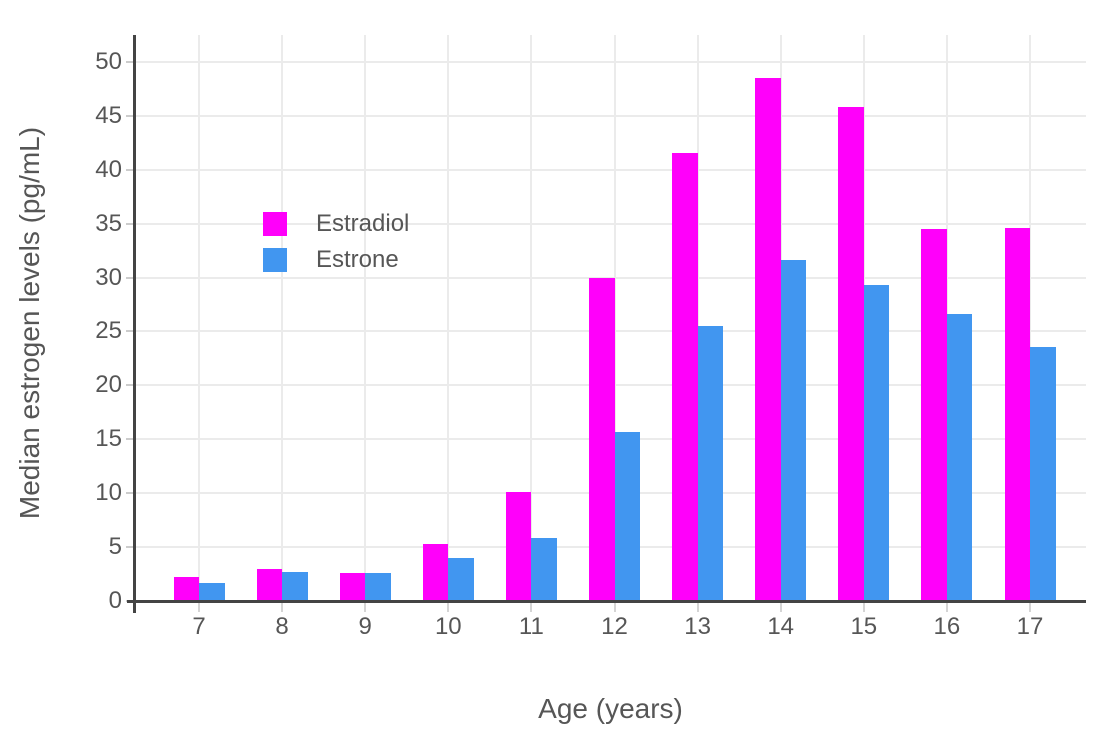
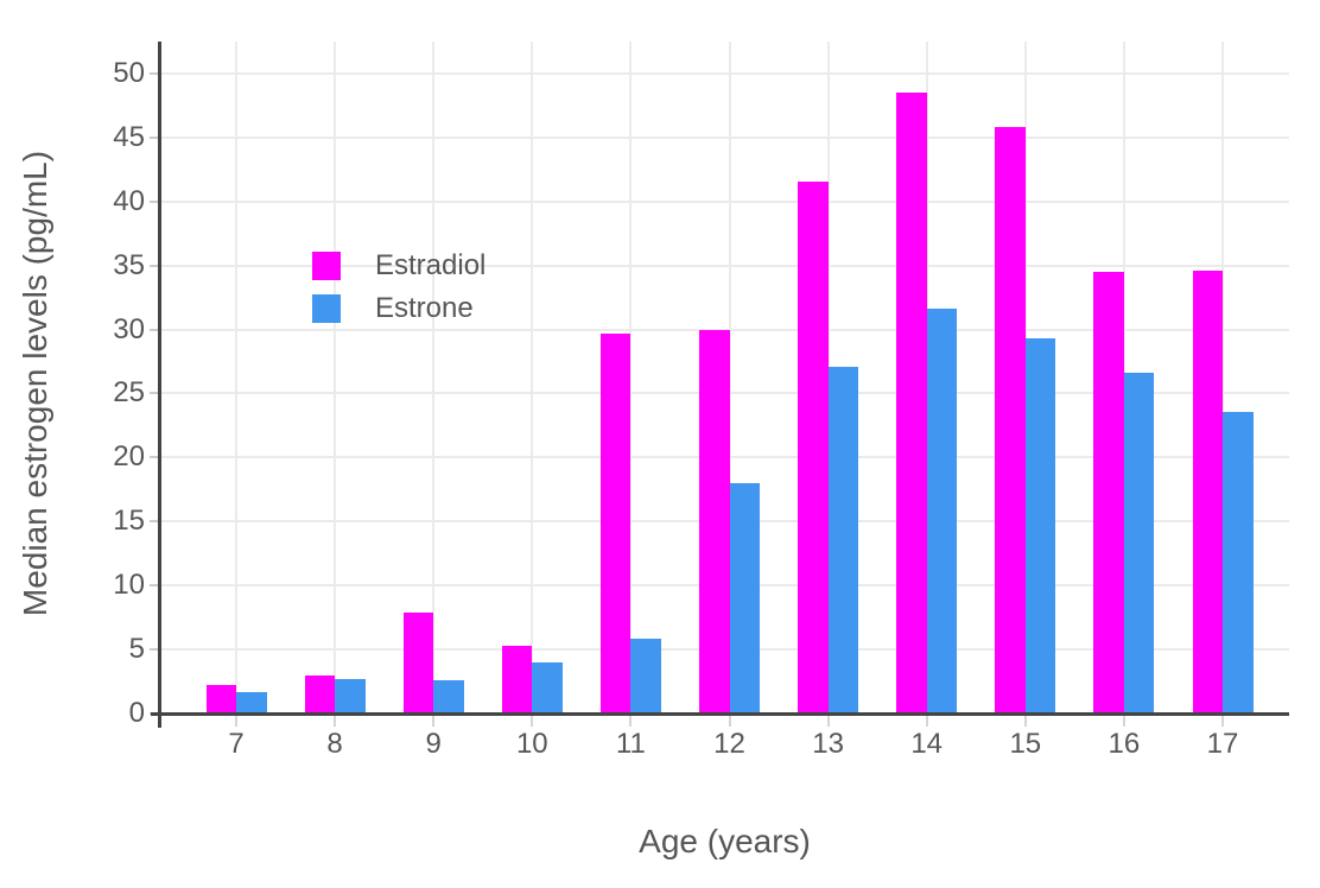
Estradiol/9: 2.6 -> 7.9
Estradiol/11: 10.1 -> 29.7
Estrone/12: 15.7 -> 18.0
Estrone/13: 25.5 -> 27.1
